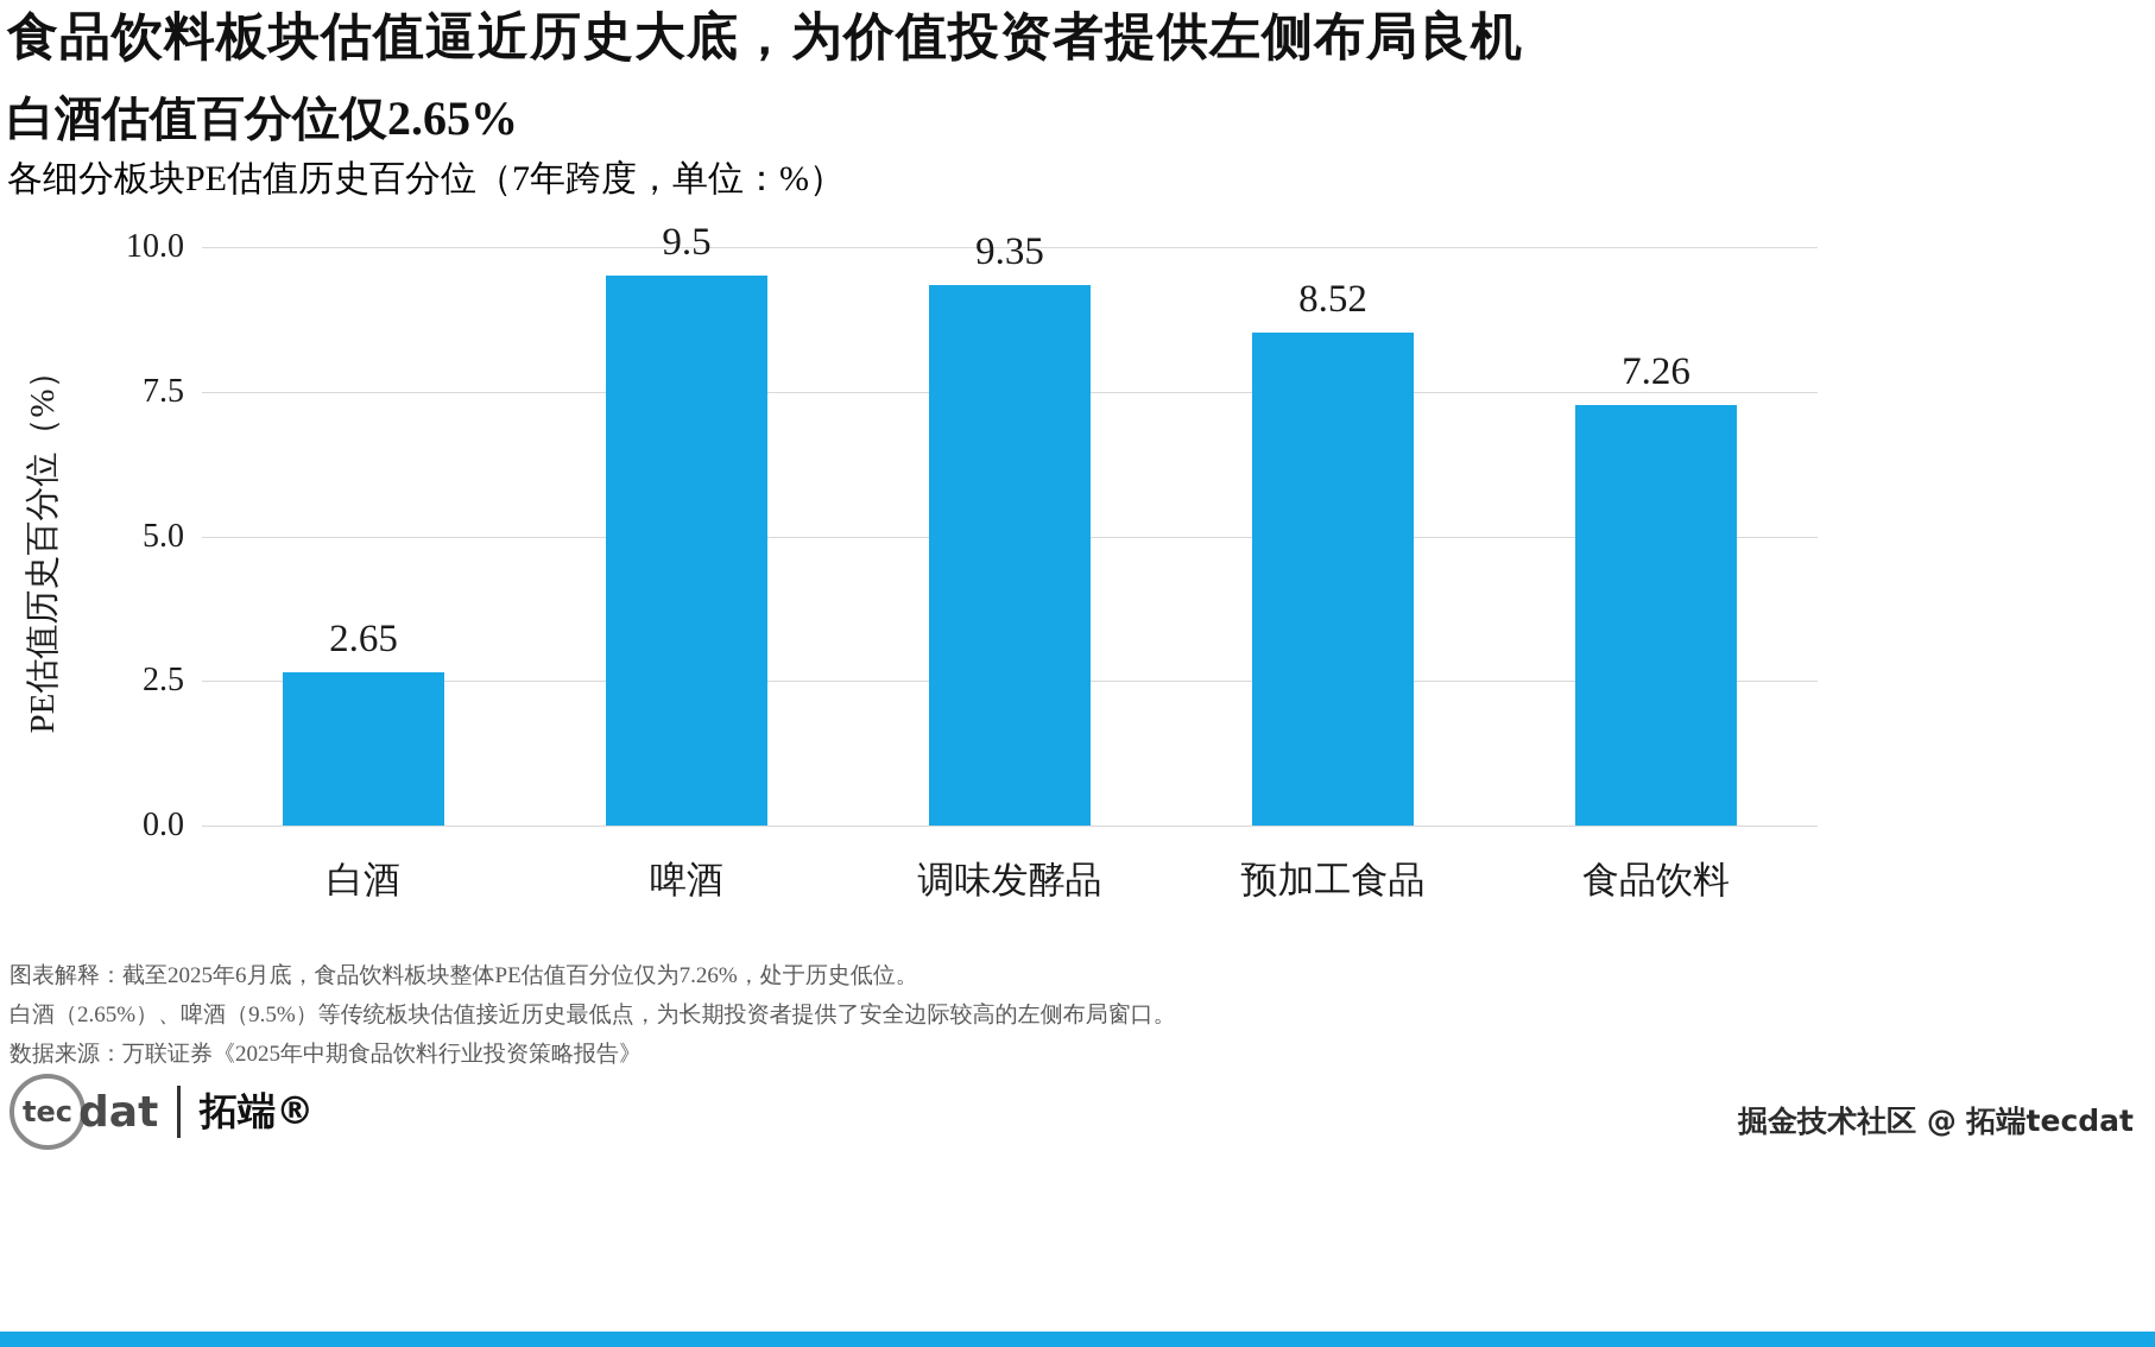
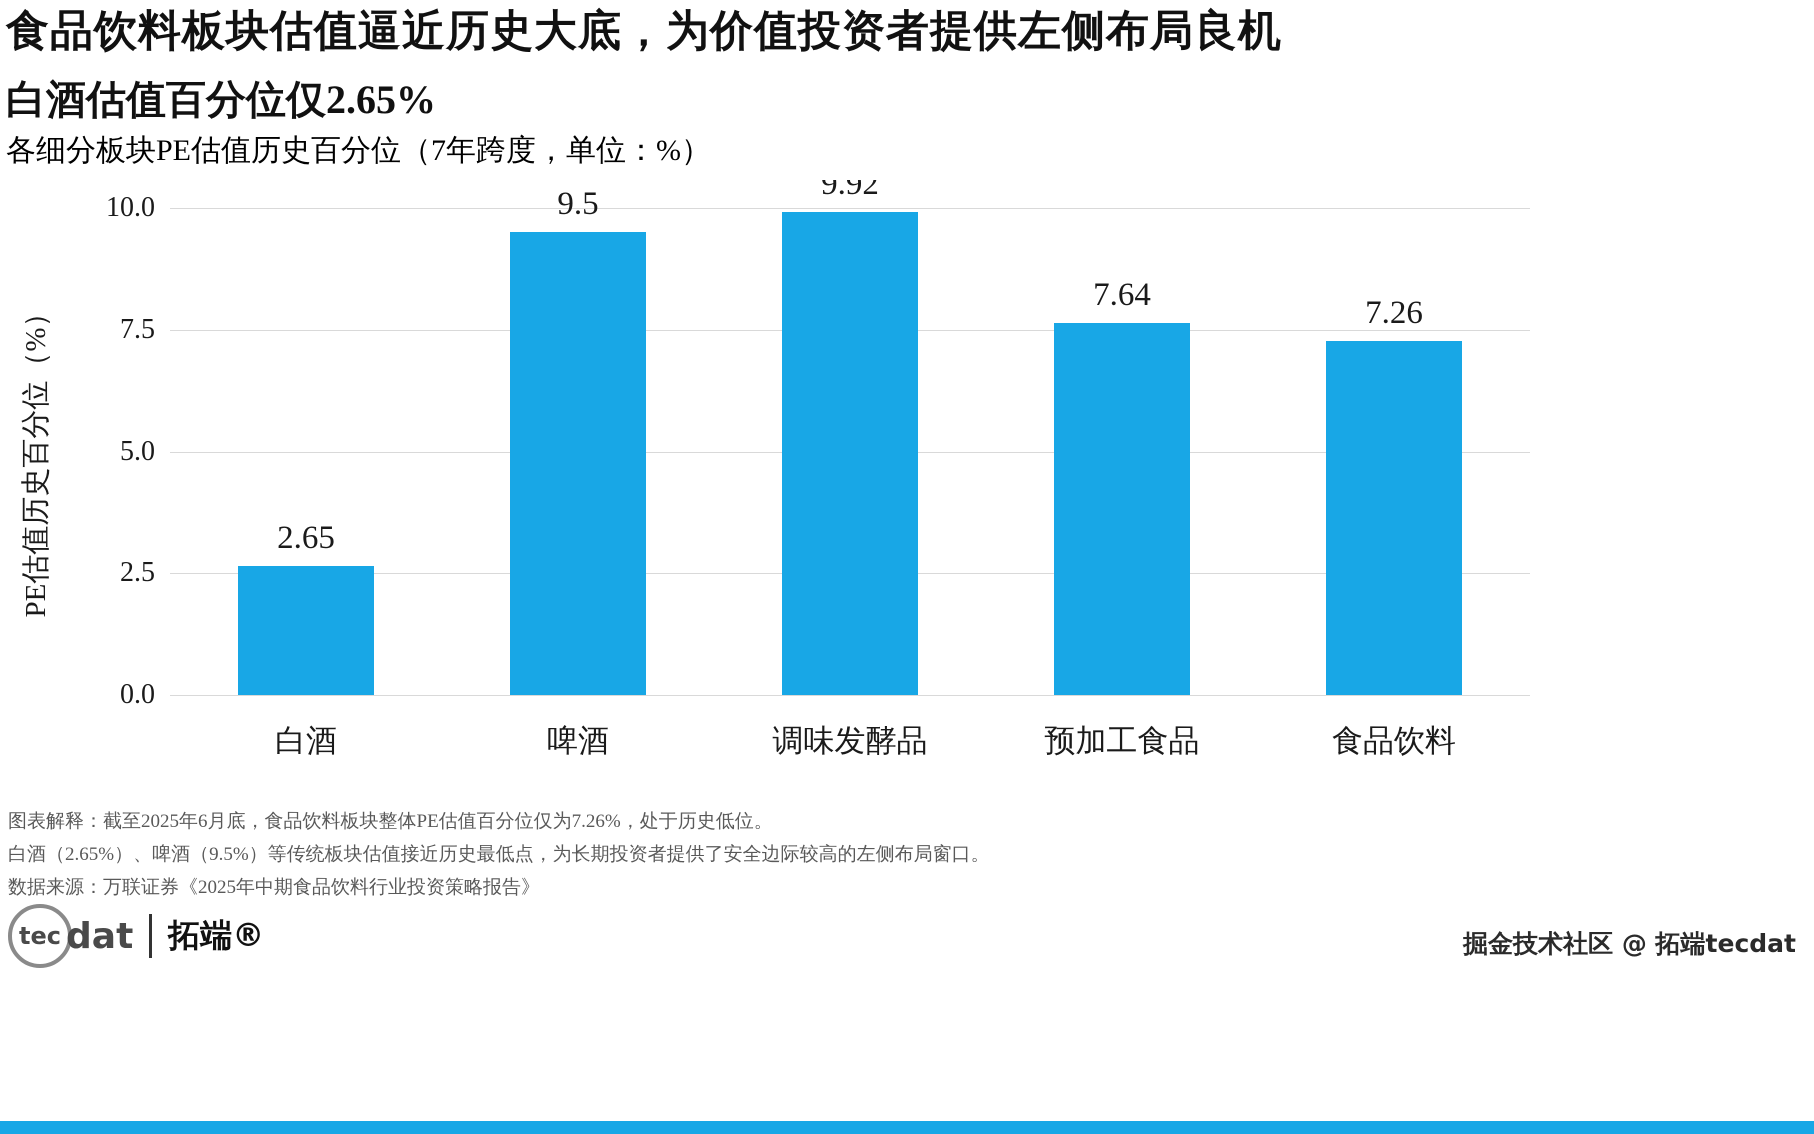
调味发酵品: 9.35 -> 9.92
预加工食品: 8.52 -> 7.64
